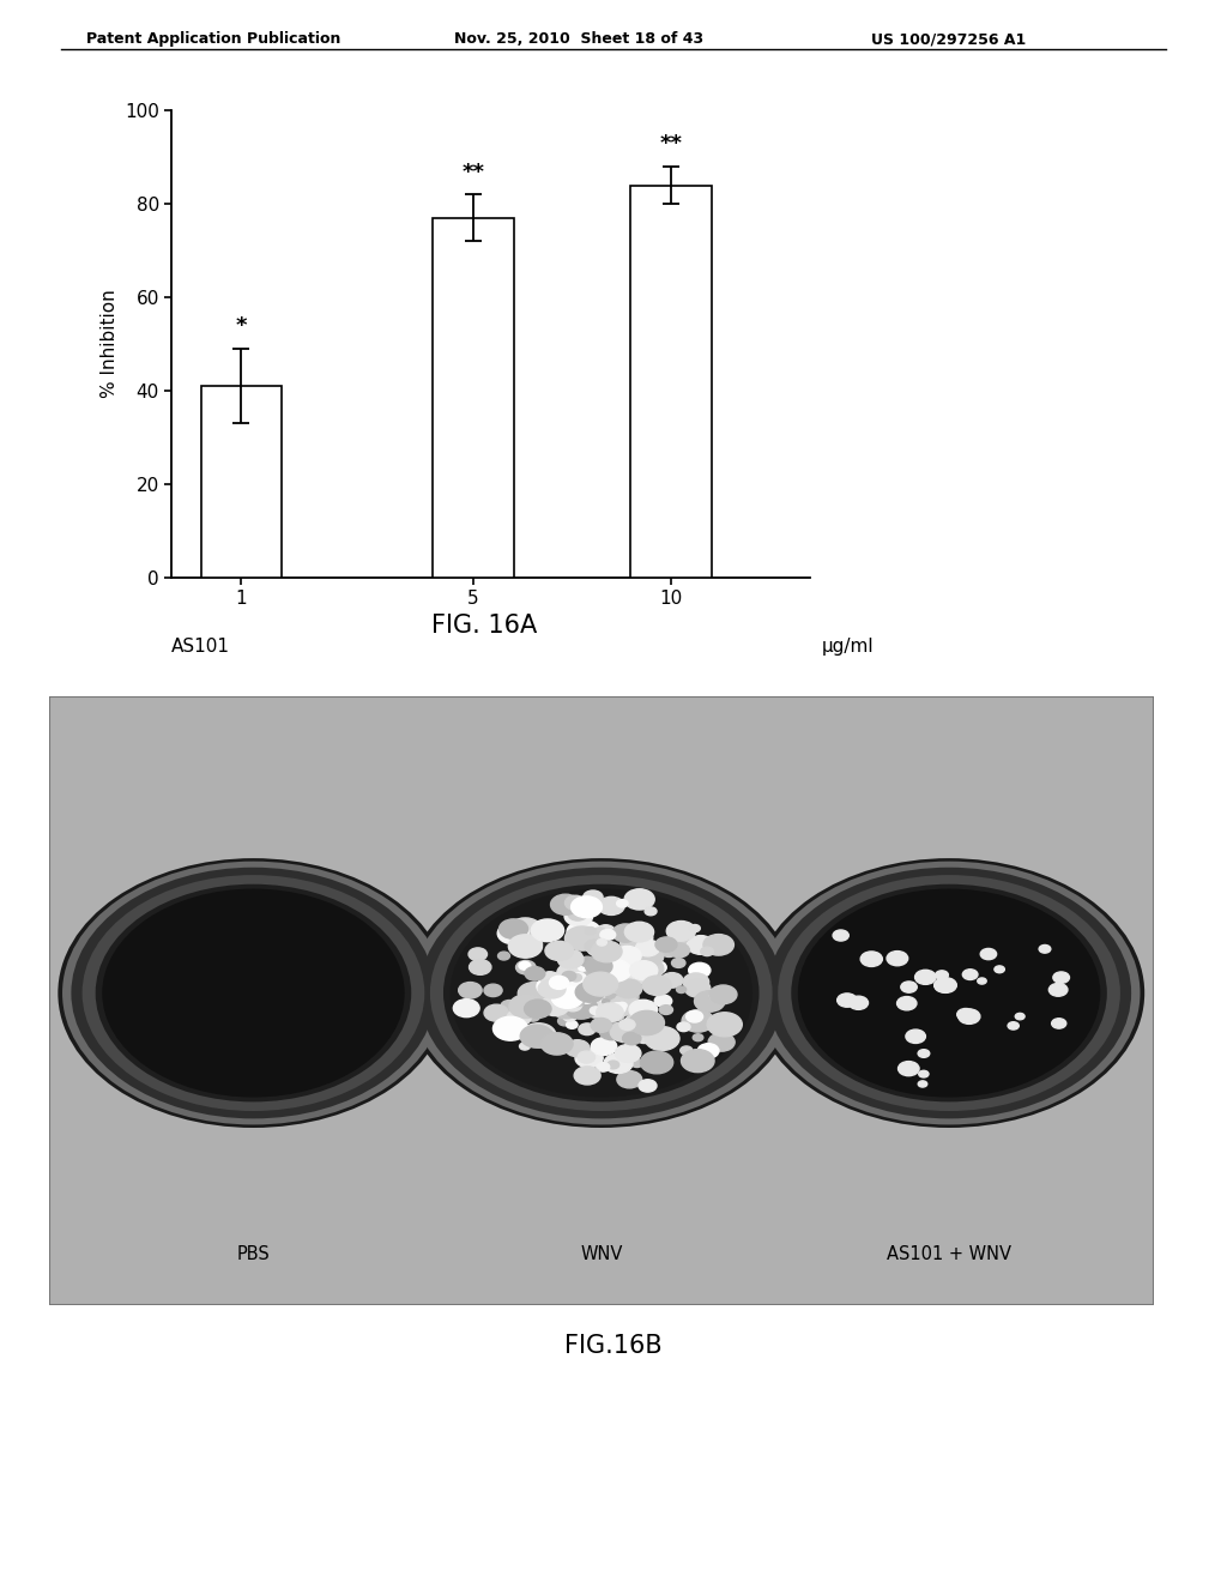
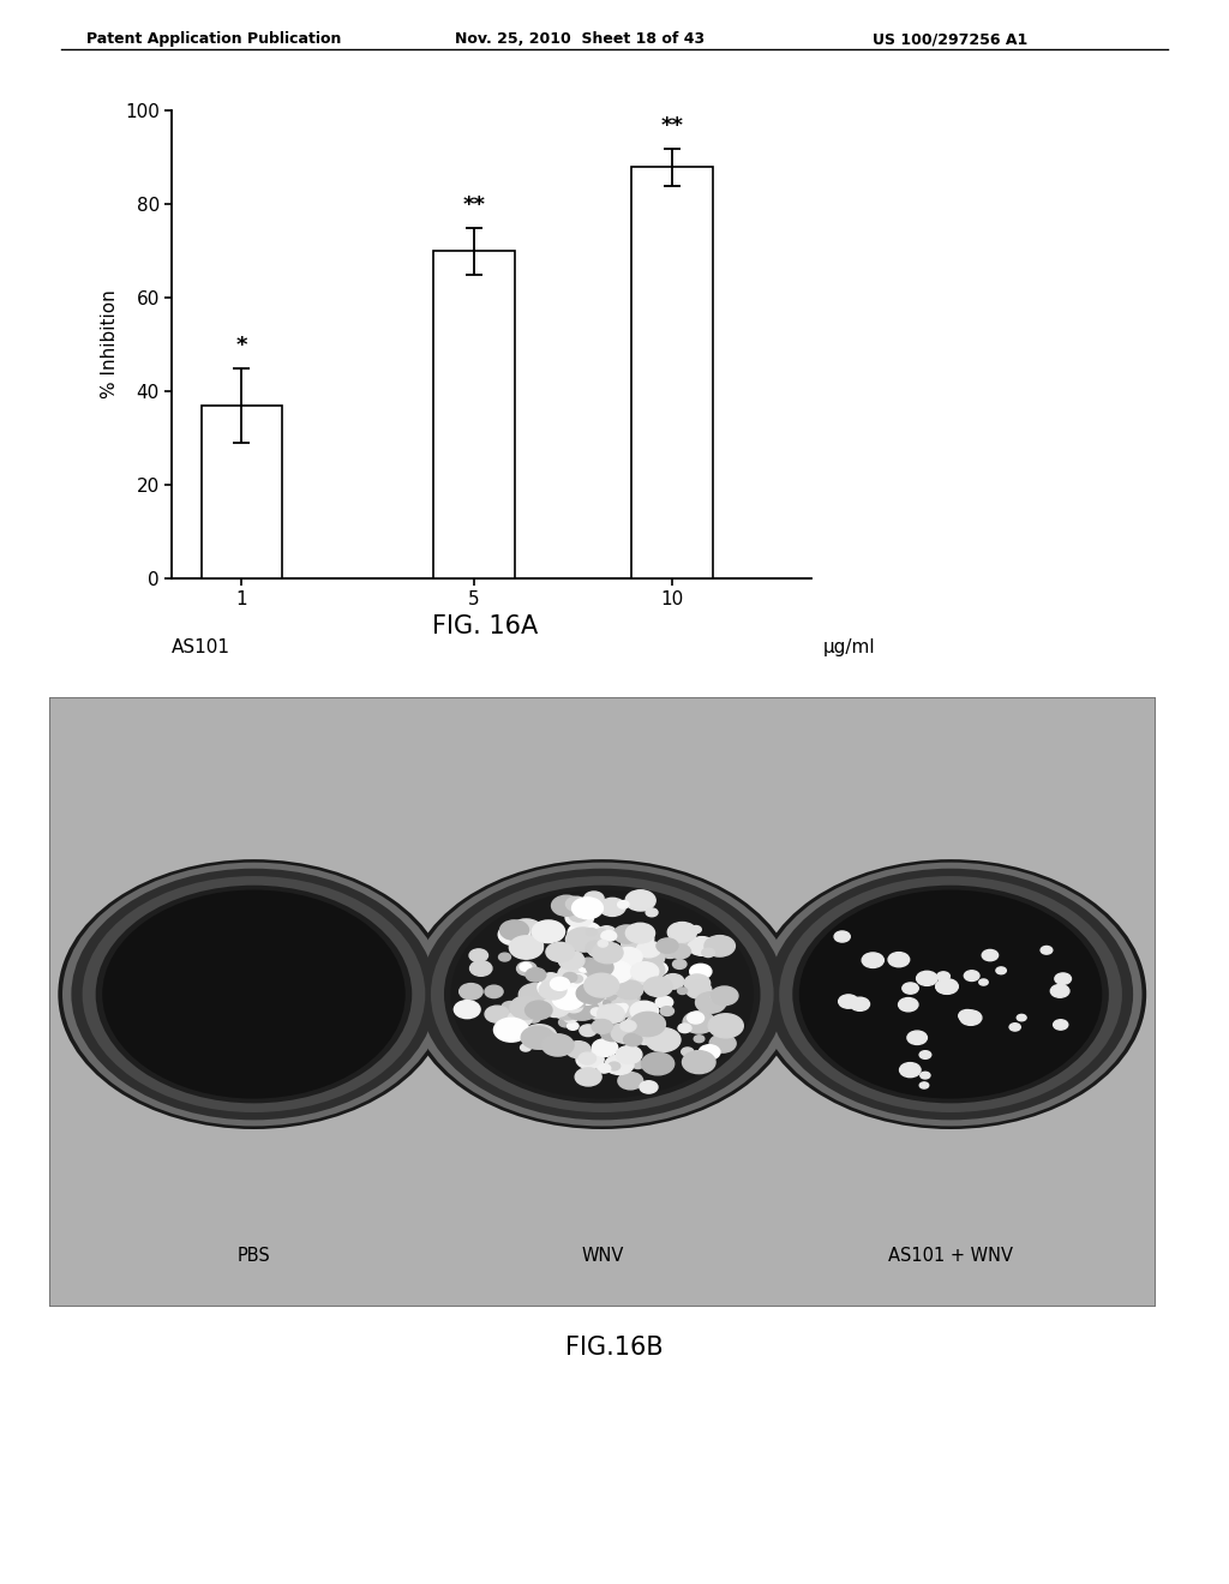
1: 41 -> 37
5: 77 -> 70
10: 84 -> 88
